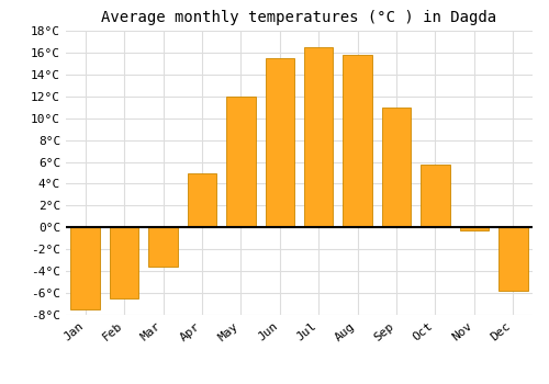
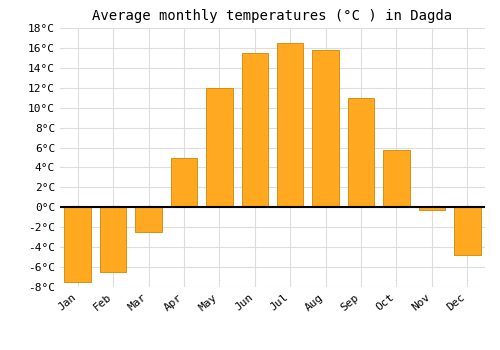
Mar: -3.6°C -> -2.5°C
Dec: -5.8°C -> -4.8°C
